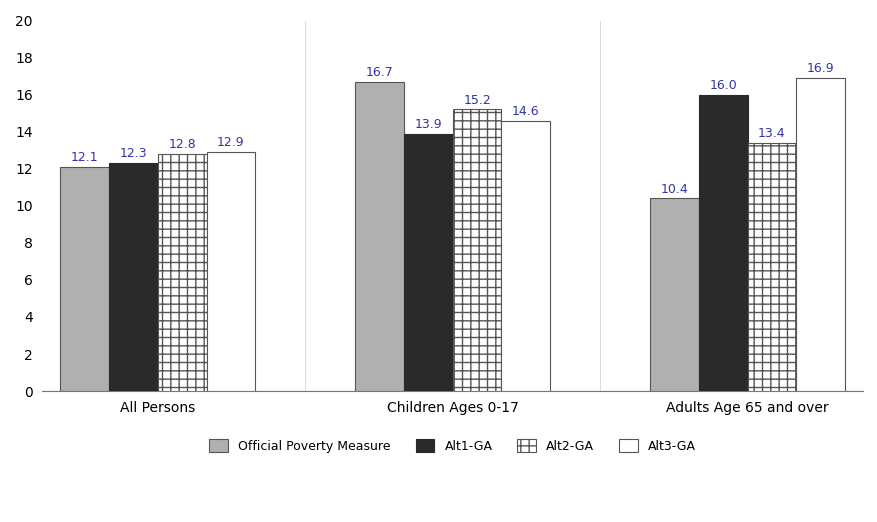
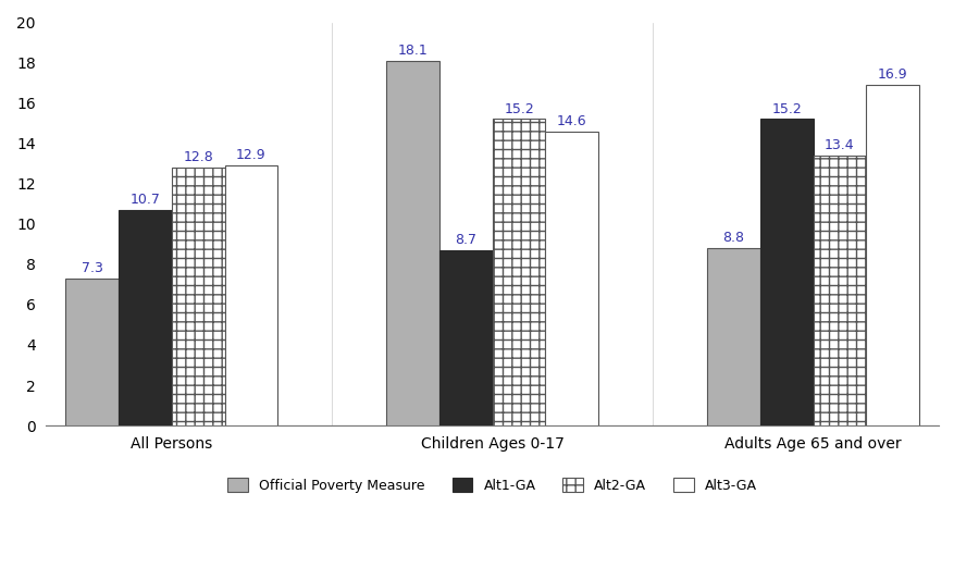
Official Poverty Measure/All Persons: 12.1 -> 7.3
Alt1-GA/All Persons: 12.3 -> 10.7
Official Poverty Measure/Children Ages 0-17: 16.7 -> 18.1
Alt1-GA/Children Ages 0-17: 13.9 -> 8.7
Official Poverty Measure/Adults Age 65 and over: 10.4 -> 8.8
Alt1-GA/Adults Age 65 and over: 16.0 -> 15.2
